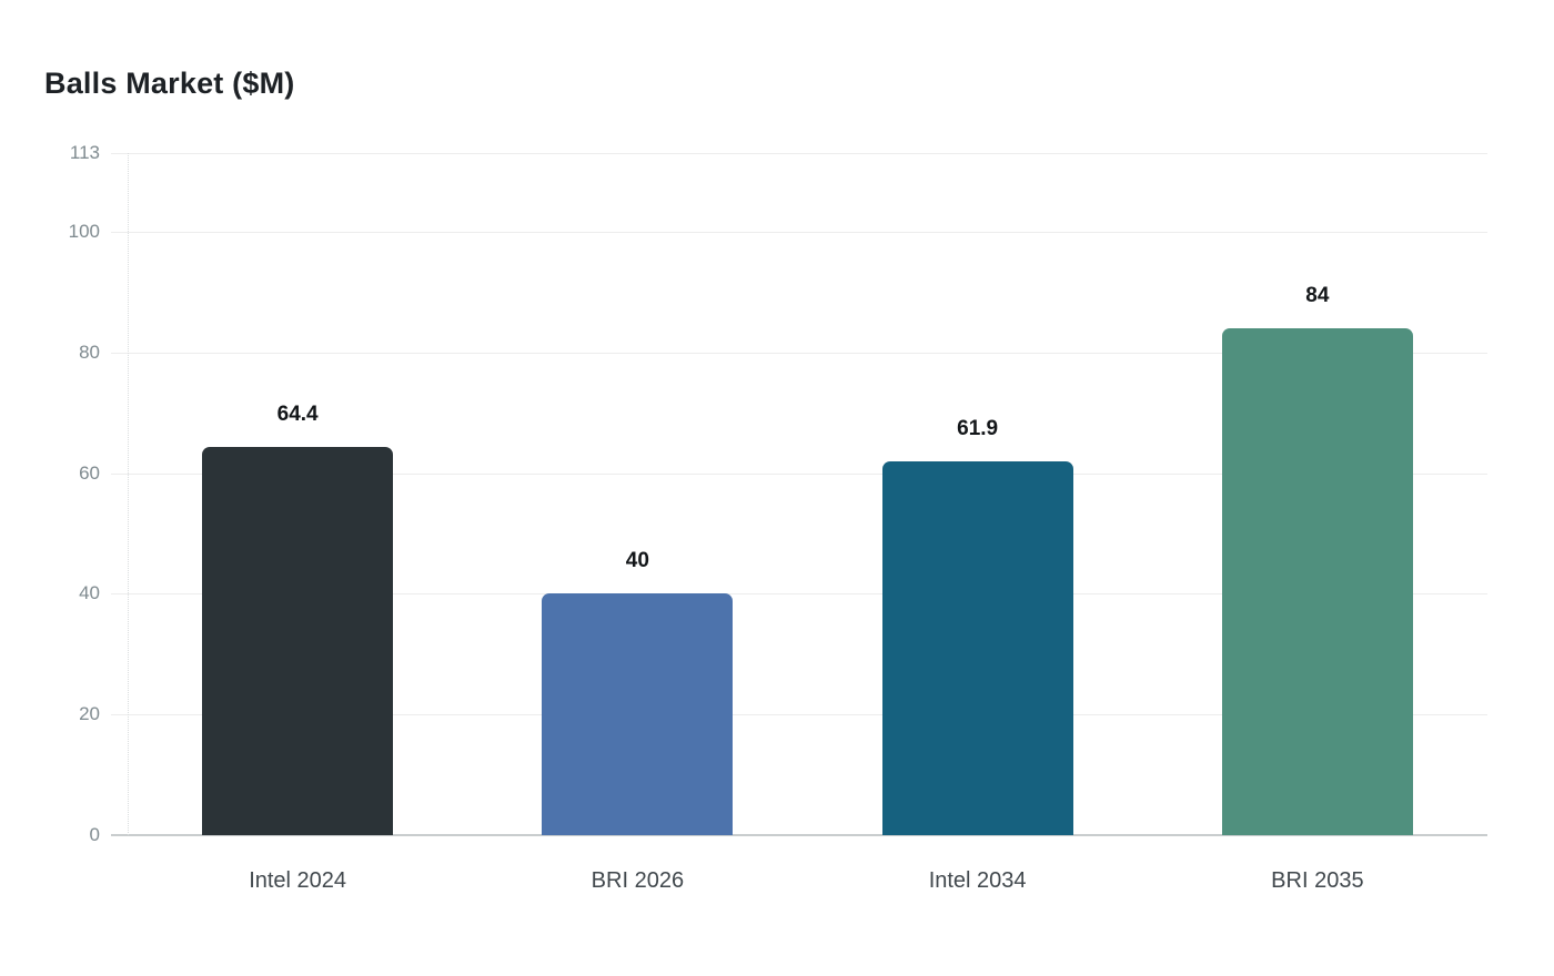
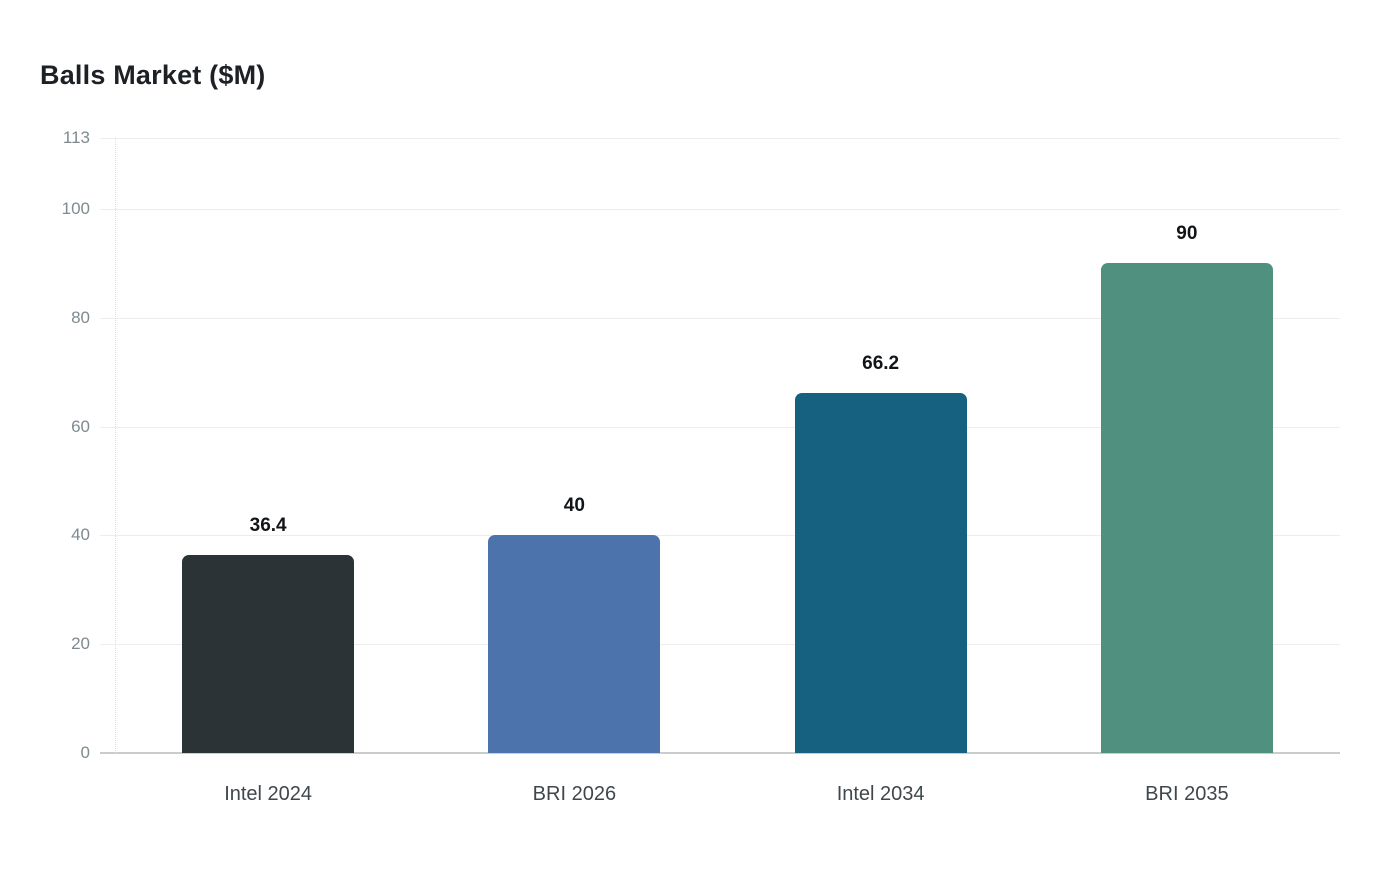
Intel 2024: 64.4 -> 36.4
Intel 2034: 61.9 -> 66.2
BRI 2035: 84 -> 90
